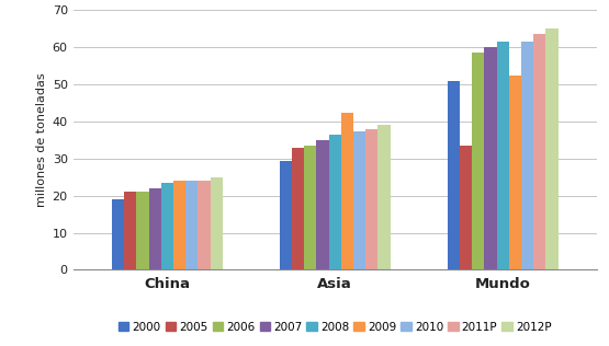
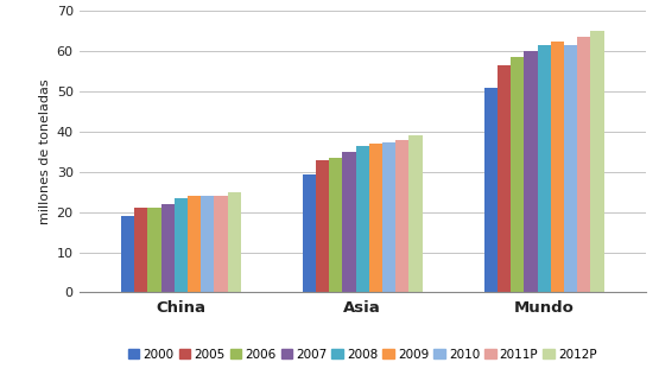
2009/Asia: 42.5 -> 37.0
2005/Mundo: 33.5 -> 56.5
2009/Mundo: 52.5 -> 62.5
